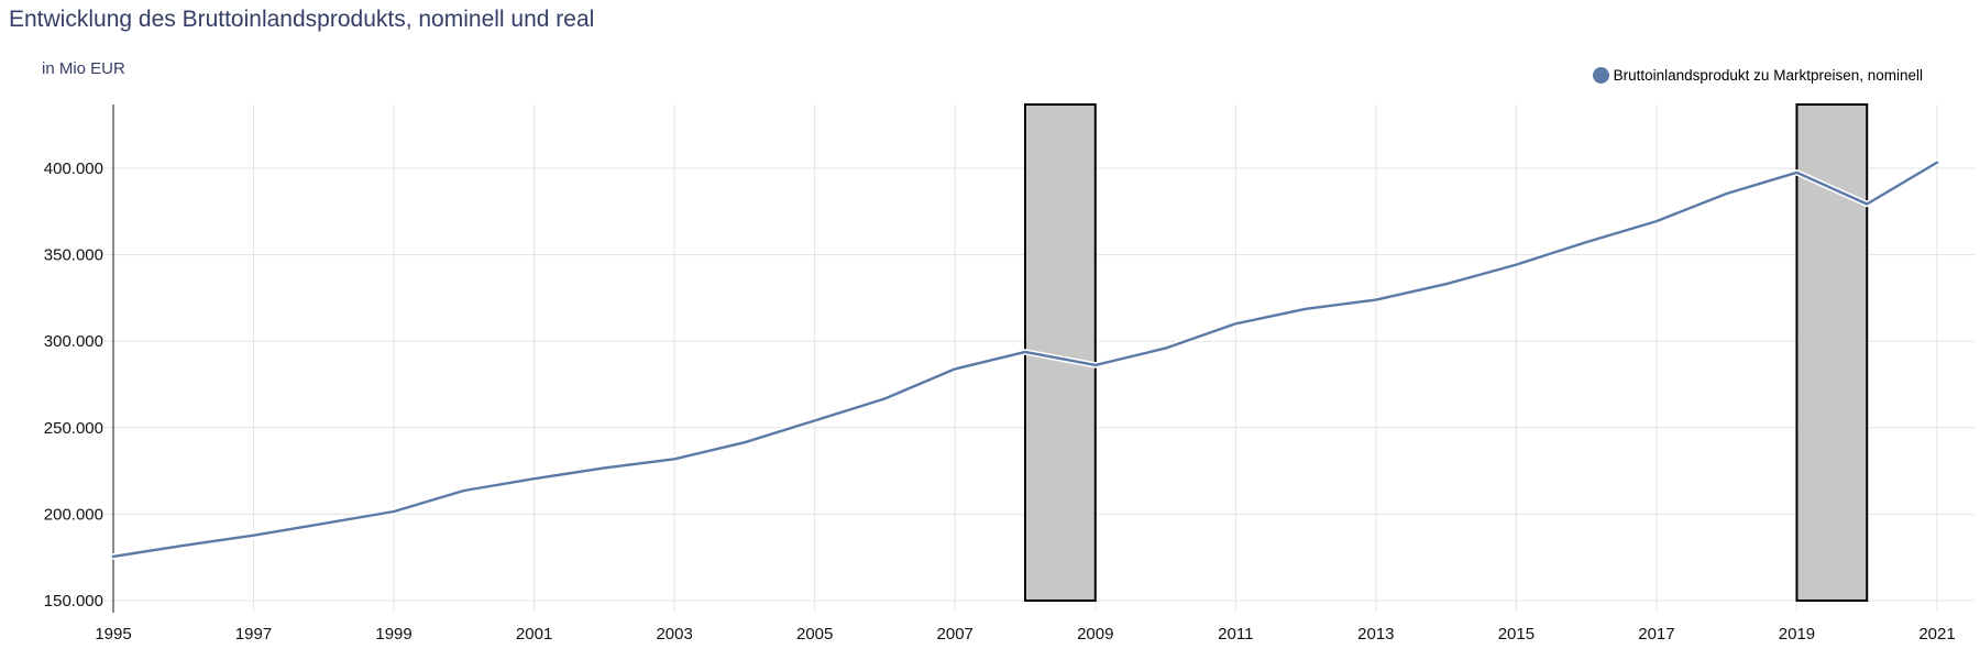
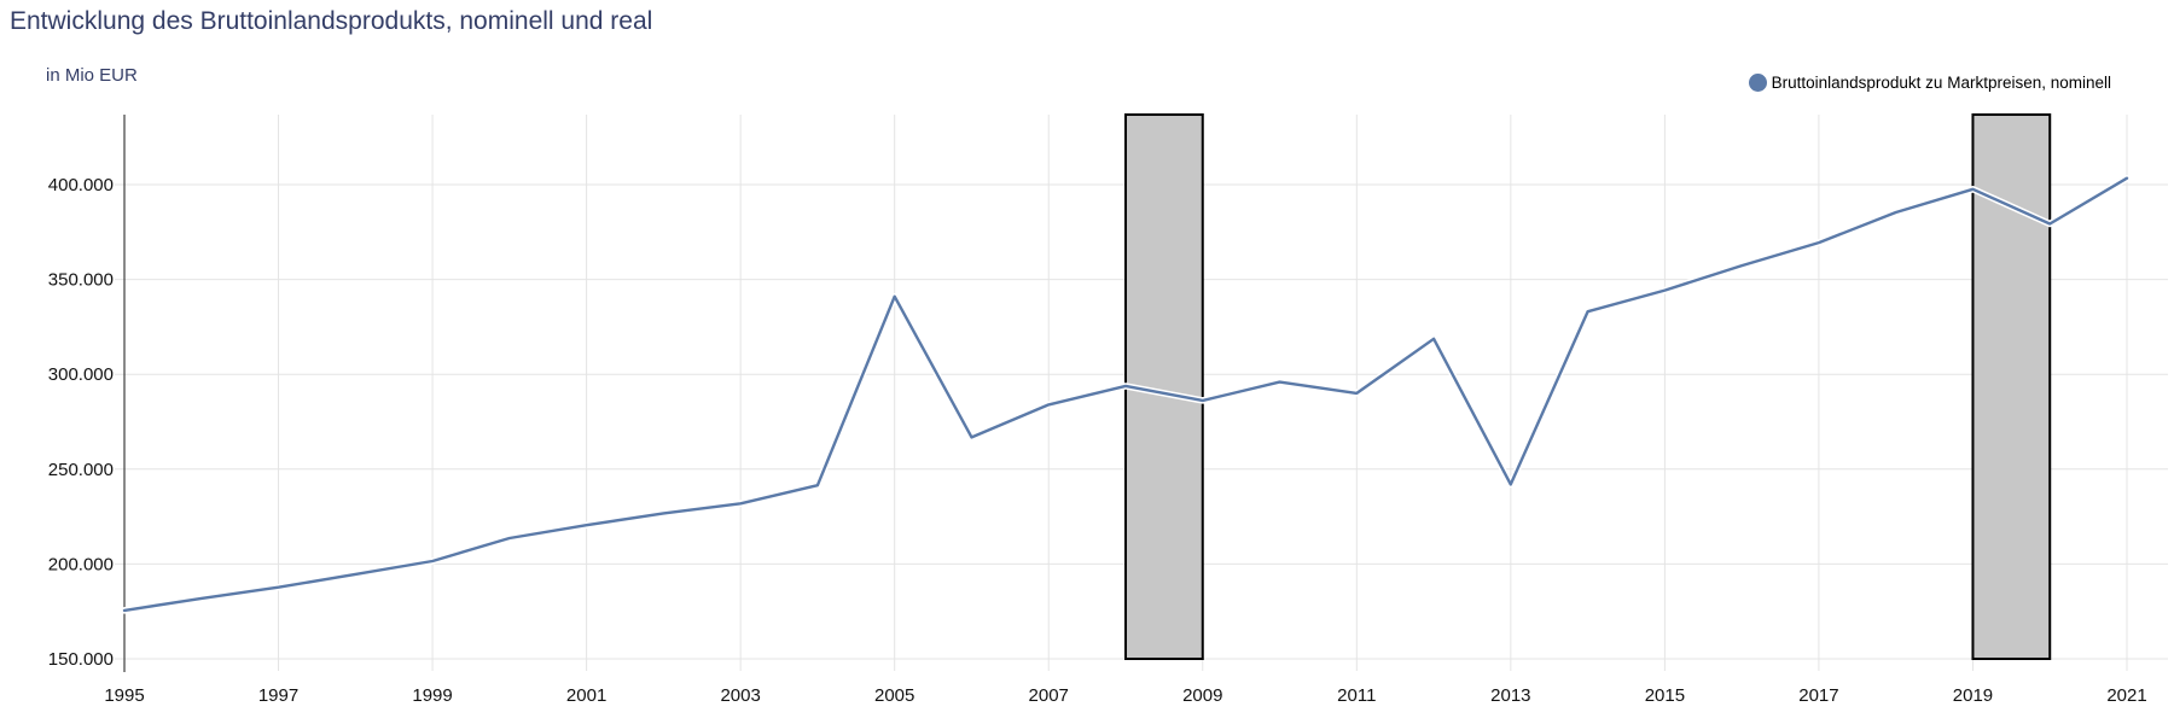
2005: 254000 -> 341000
2011: 310000 -> 290000
2013: 324000 -> 242000
